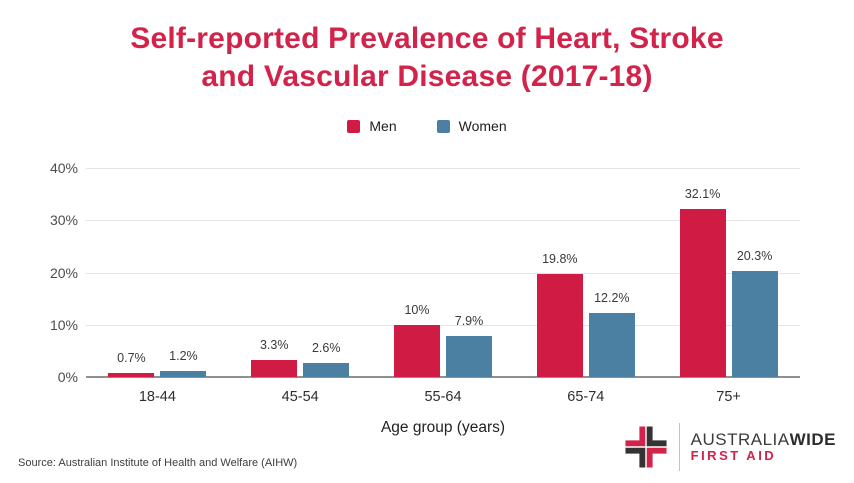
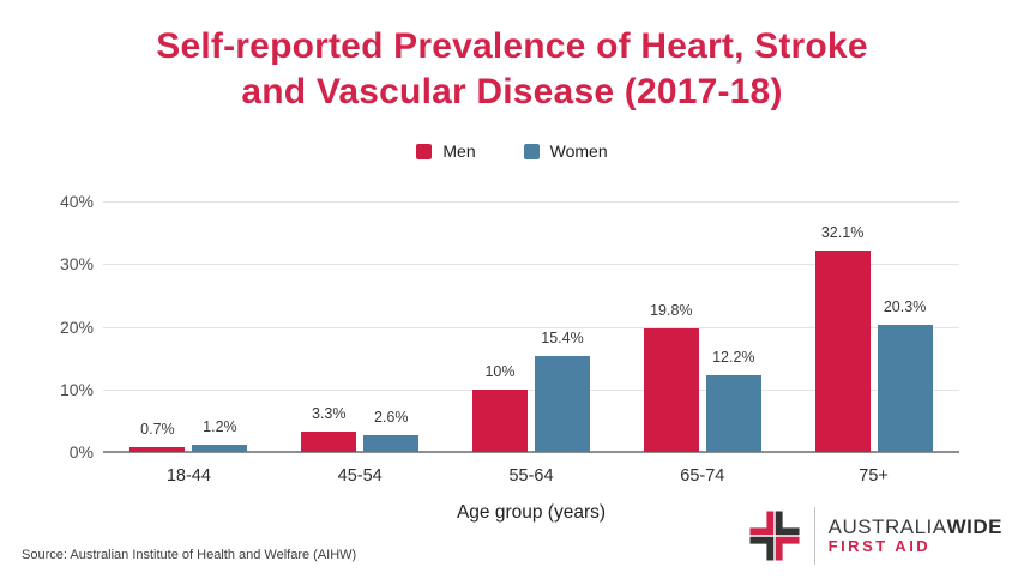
Women/55-64: 7.9% -> 15.4%
